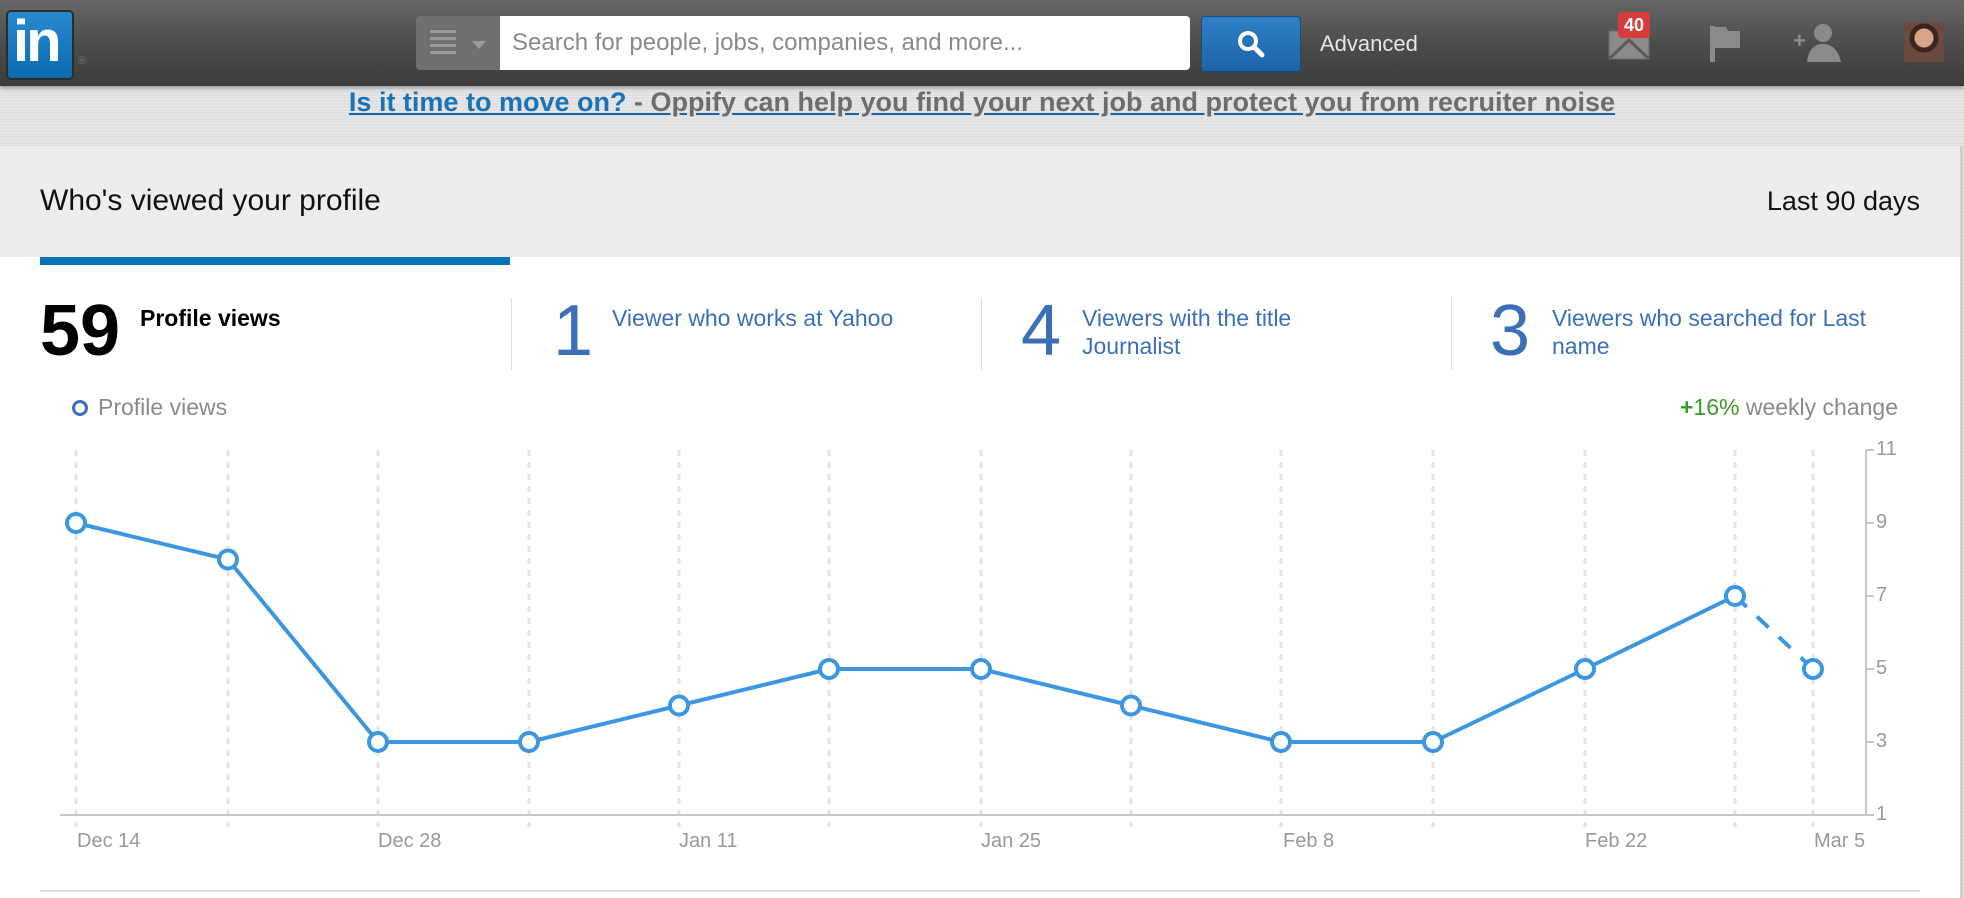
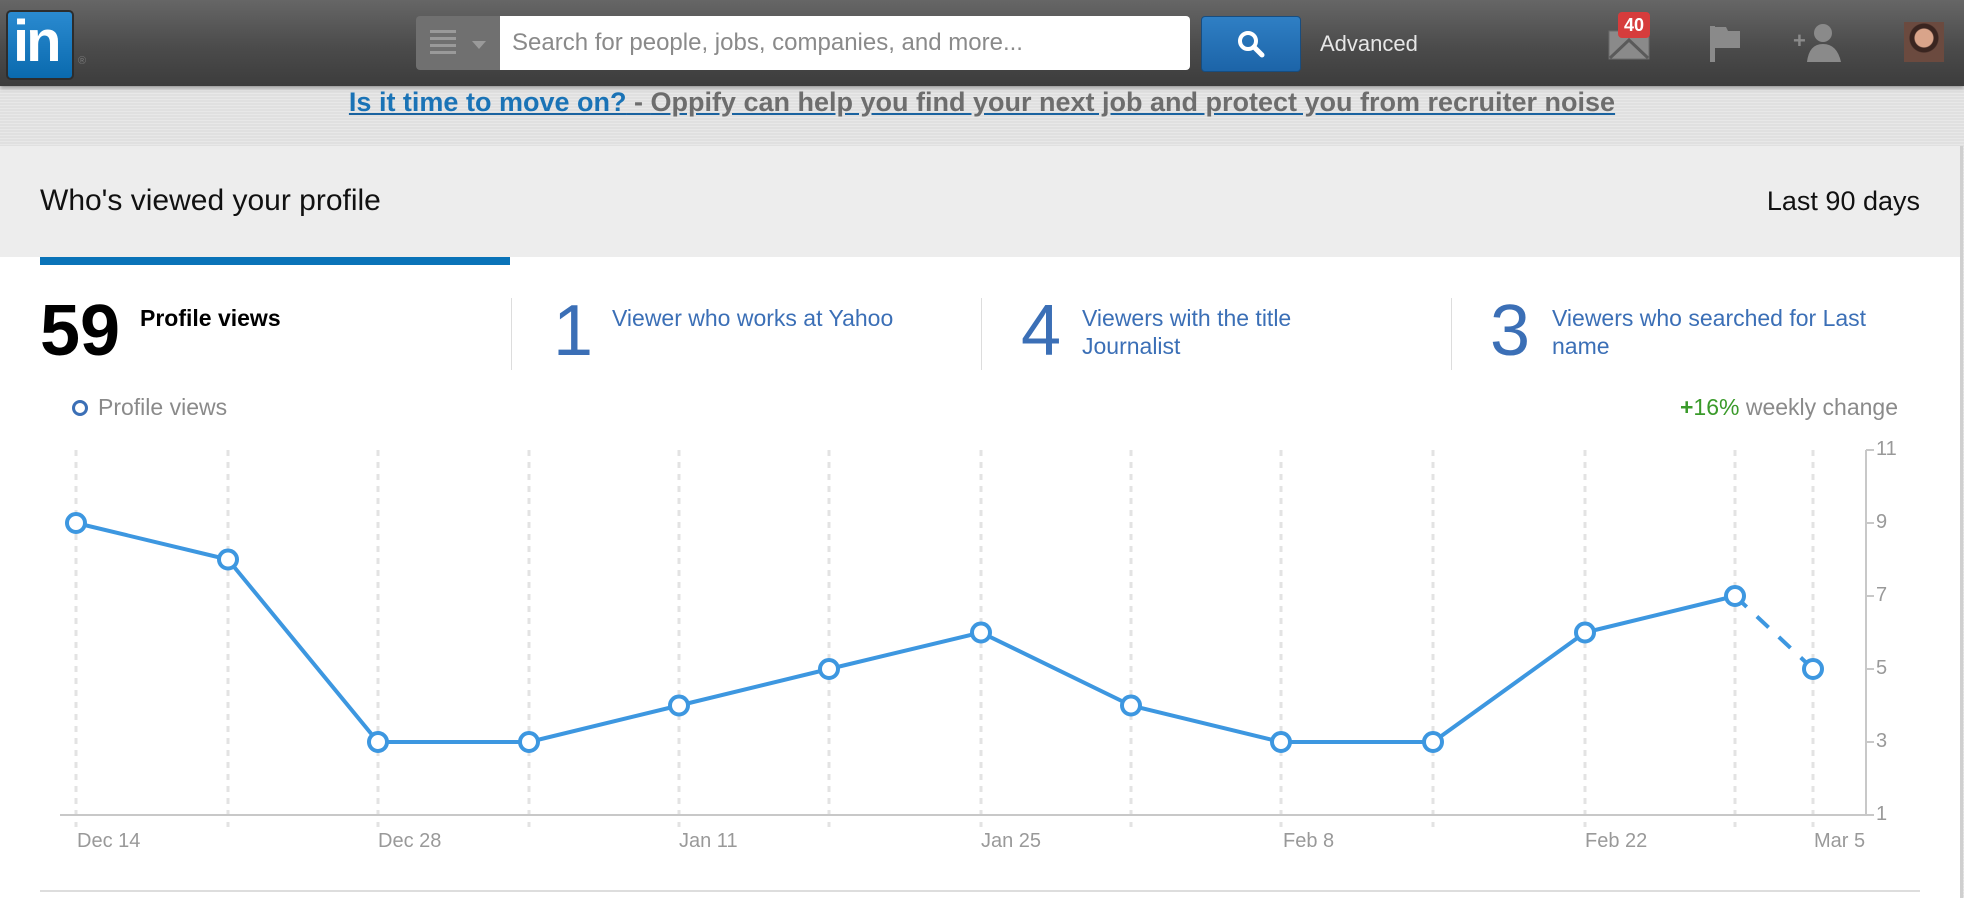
Jan 25: 5 -> 6
Feb 22: 5 -> 6
